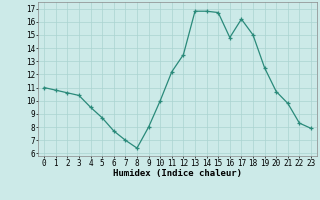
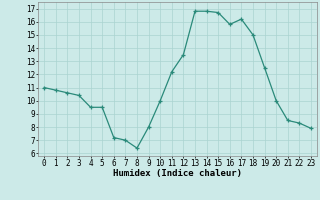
5: 8.7 -> 9.5
6: 7.7 -> 7.2
16: 14.8 -> 15.8
20: 10.7 -> 10.0
21: 9.8 -> 8.5
